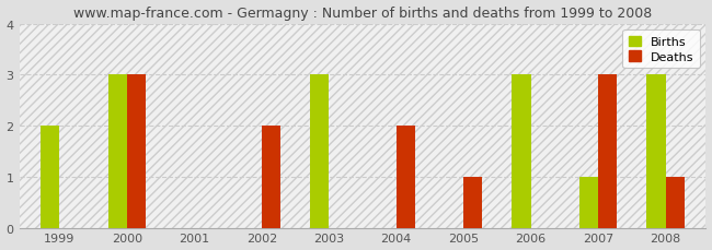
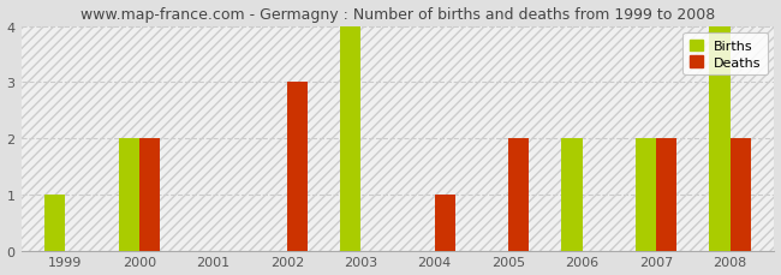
Births/1999: 2 -> 1
Births/2000: 3 -> 2
Deaths/2000: 3 -> 2
Deaths/2002: 2 -> 3
Births/2003: 3 -> 4
Deaths/2004: 2 -> 1
Deaths/2005: 1 -> 2
Births/2006: 3 -> 2
Births/2007: 1 -> 2
Deaths/2007: 3 -> 2
Births/2008: 3 -> 4
Deaths/2008: 1 -> 2
